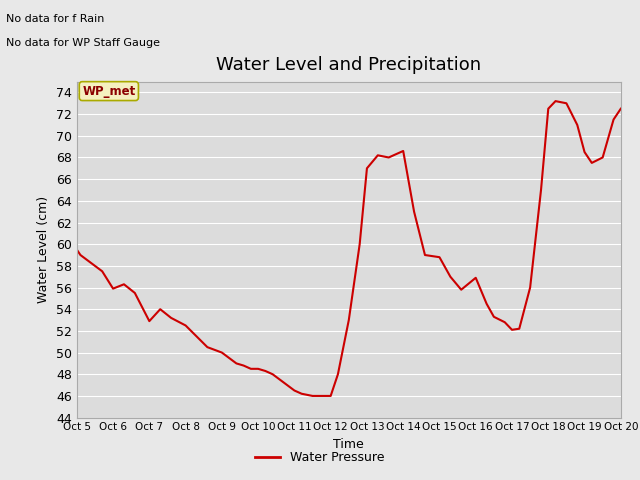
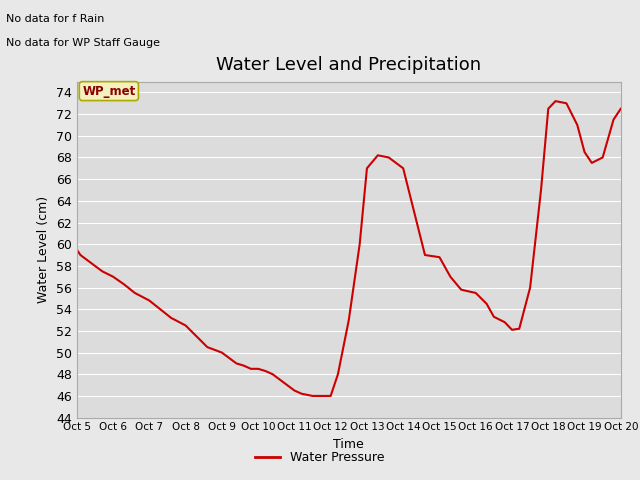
Oct 6: 55.9 -> 57.0
Oct 7: 52.9 -> 54.8
Oct 14: 68.6 -> 67.0
Oct 16: 56.9 -> 55.5
